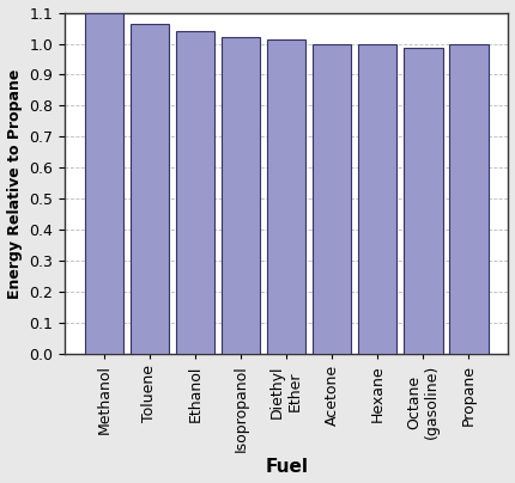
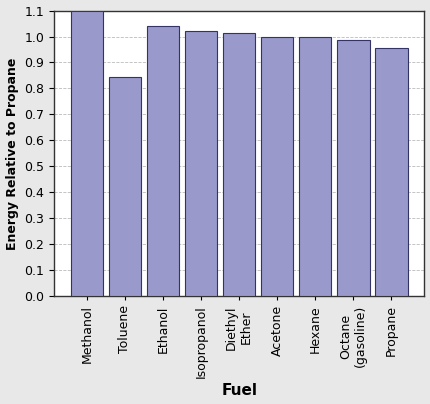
Toluene: 1.063 -> 0.845
Propane: 1.000 -> 0.955
